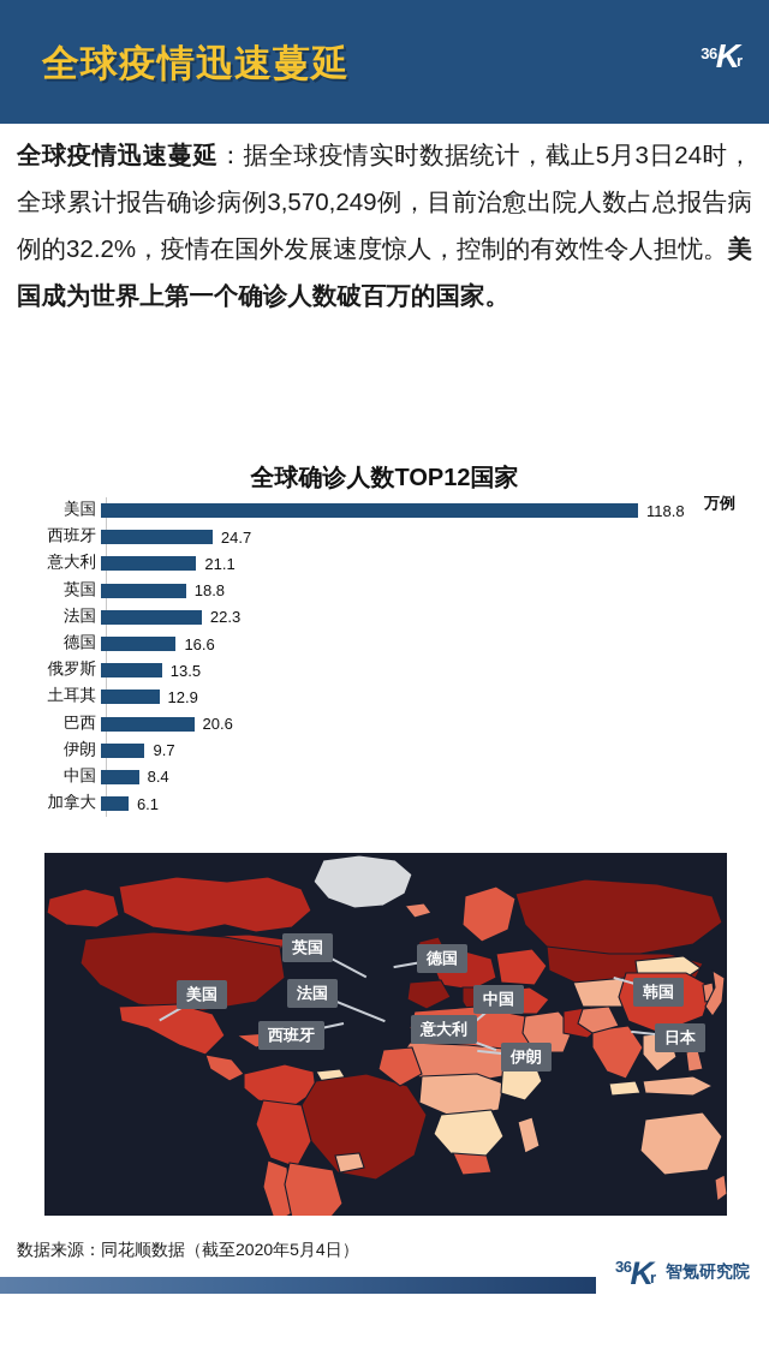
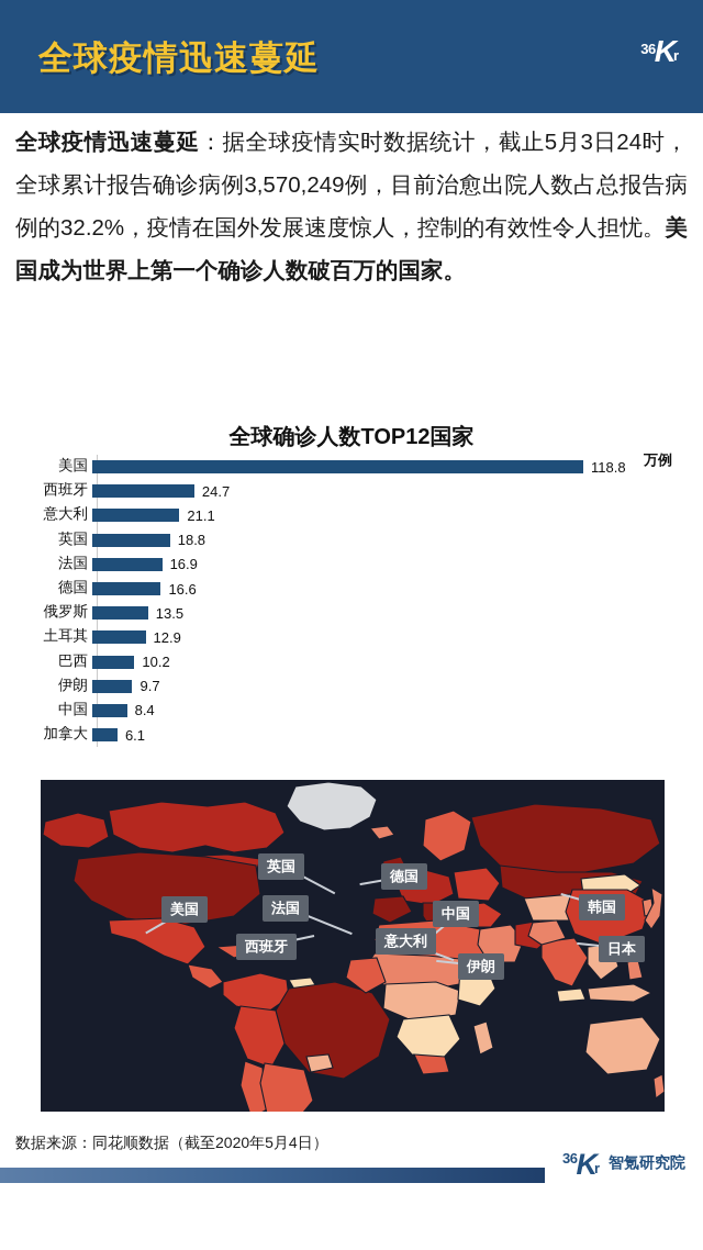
法国: 22.3 -> 16.9
巴西: 20.6 -> 10.2
